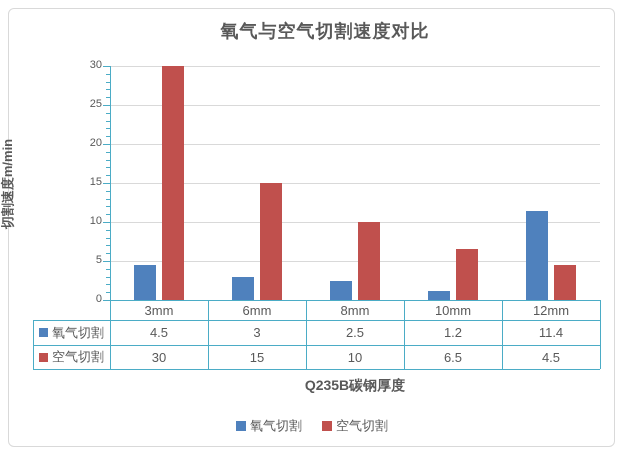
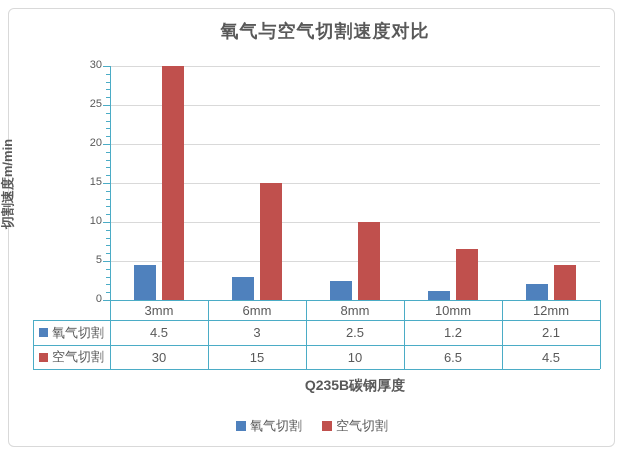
氧气切割/12mm: 11.4 -> 2.1
